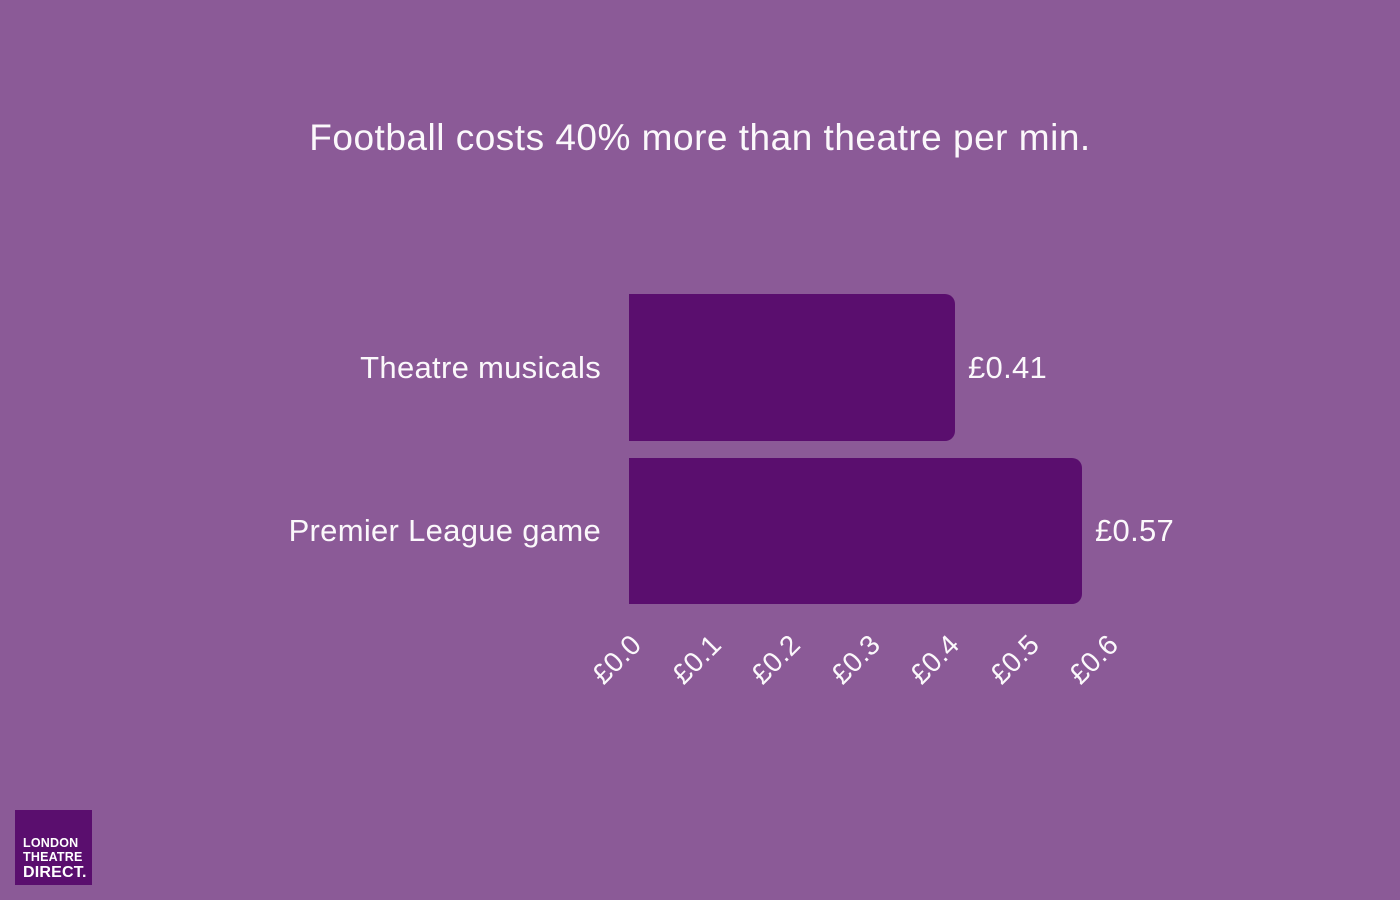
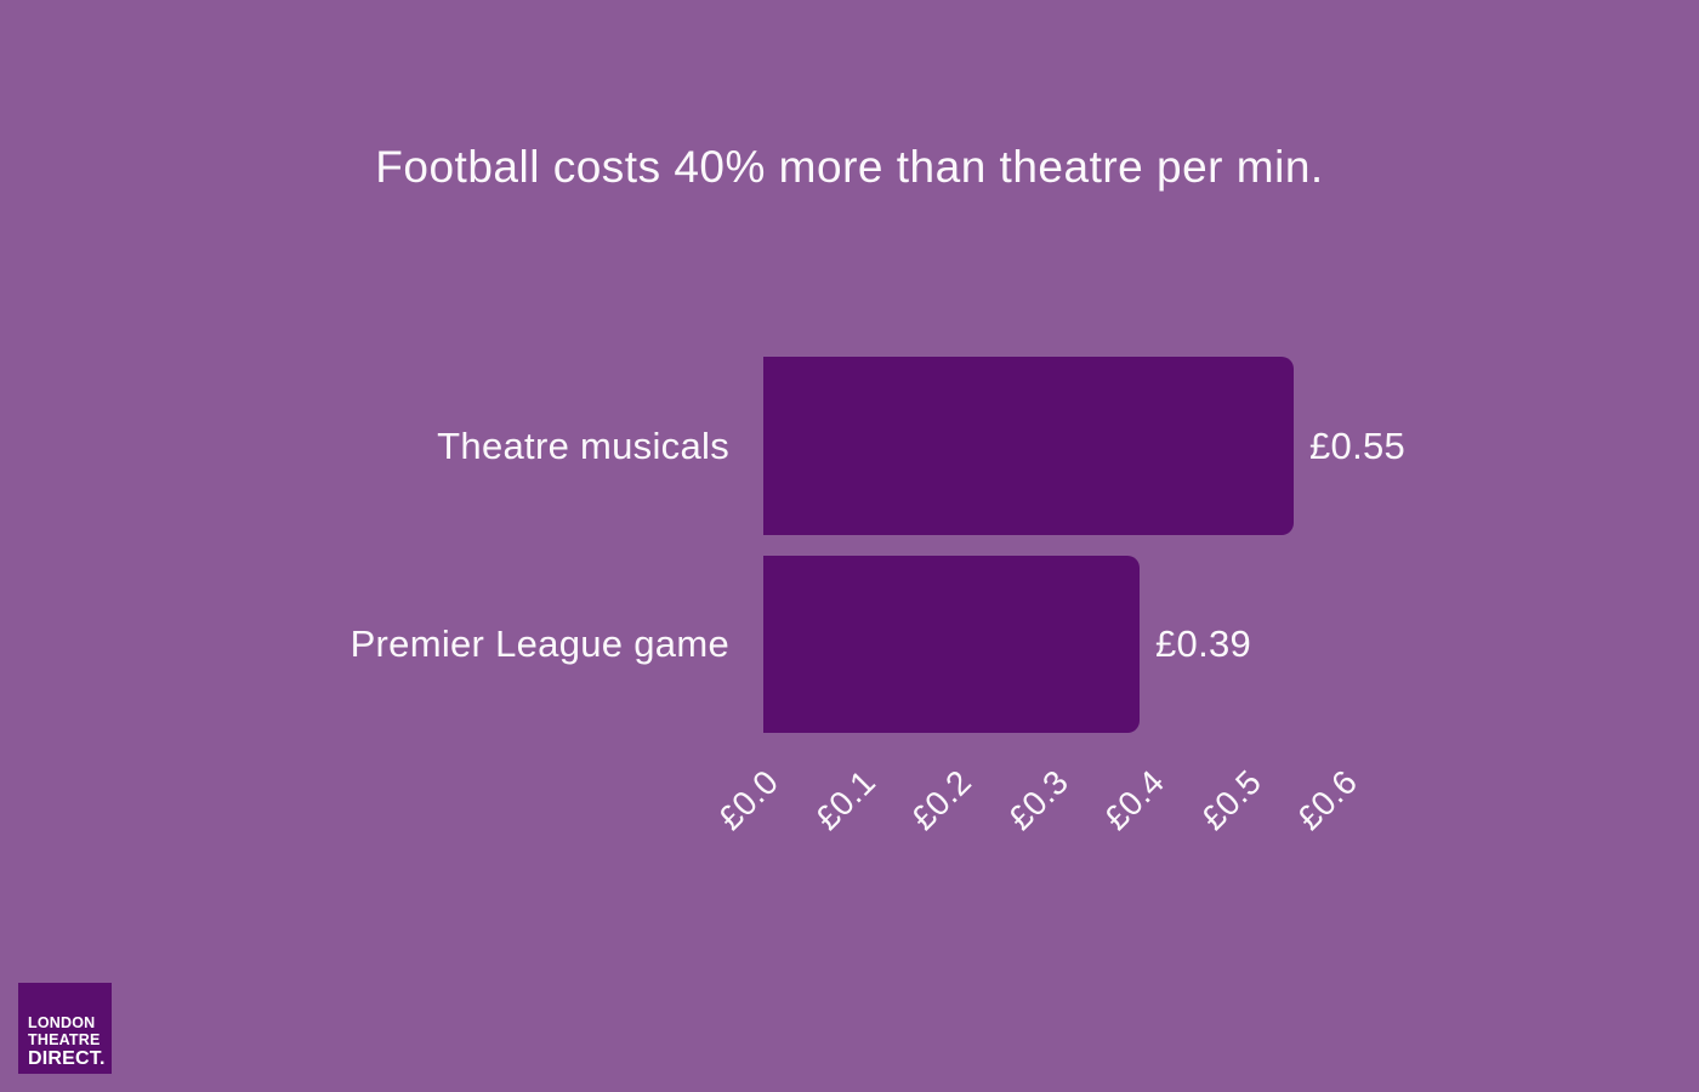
Theatre musicals: £0.41 -> £0.55
Premier League game: £0.57 -> £0.39
